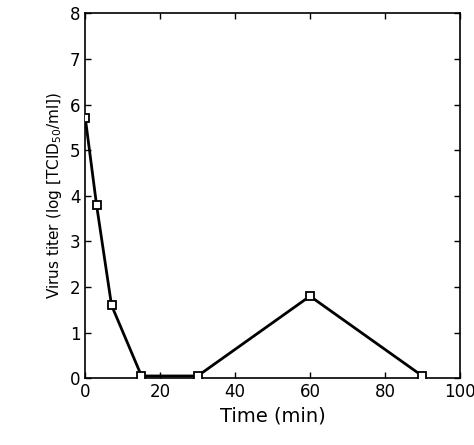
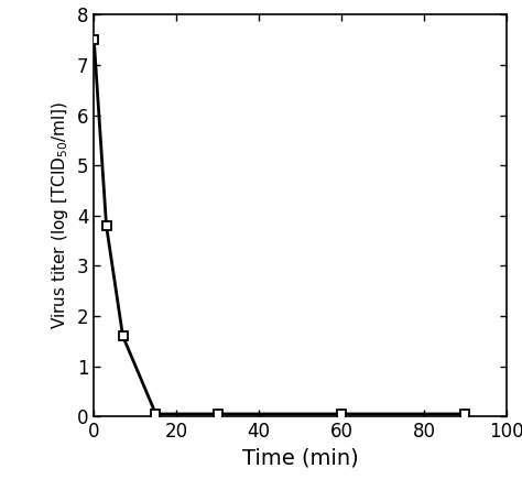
0: 5.70 -> 7.50
60: 1.80 -> 0.05
